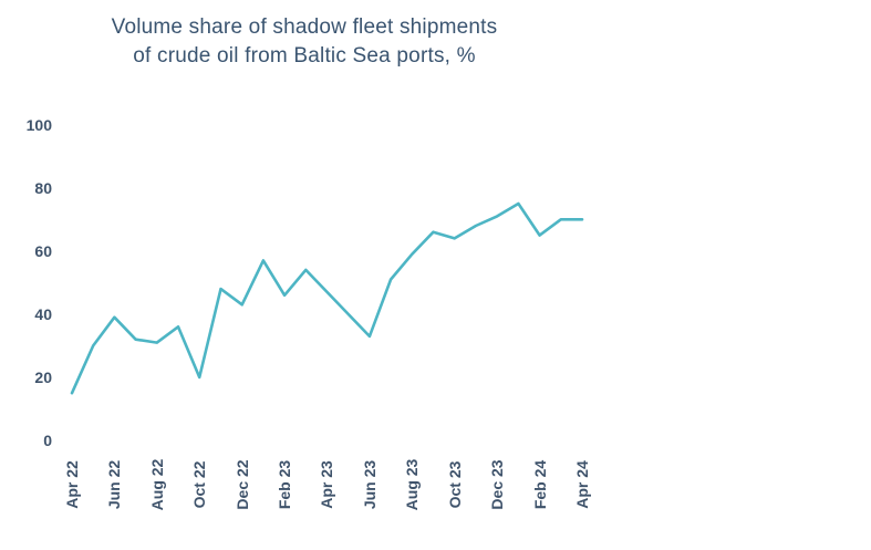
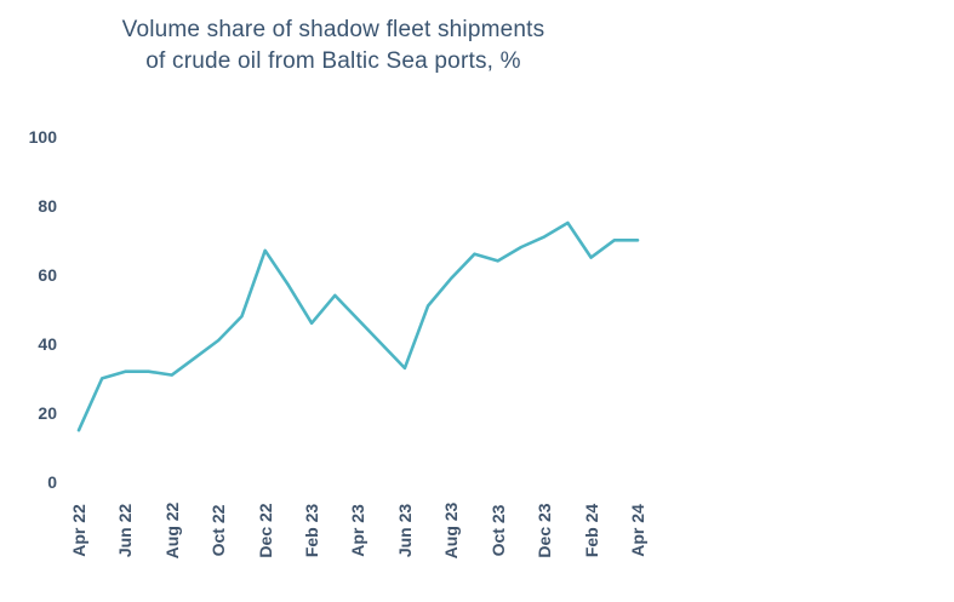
Jun 22: 39 -> 32
Oct 22: 20 -> 41
Dec 22: 43 -> 67
